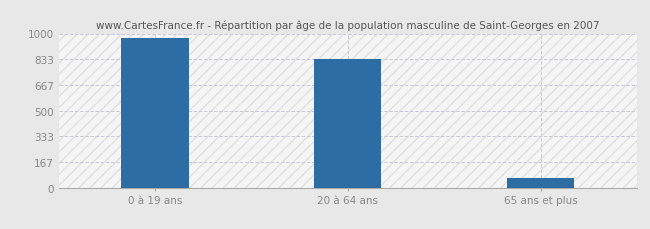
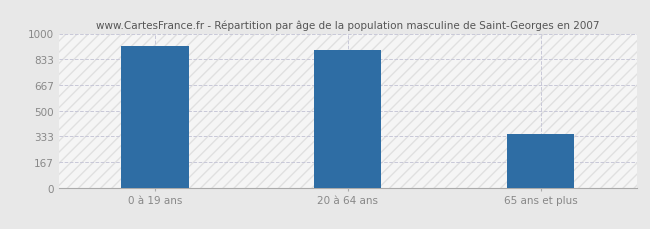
0 à 19 ans: 970 -> 920
20 à 64 ans: 830 -> 890
65 ans et plus: 60 -> 350
